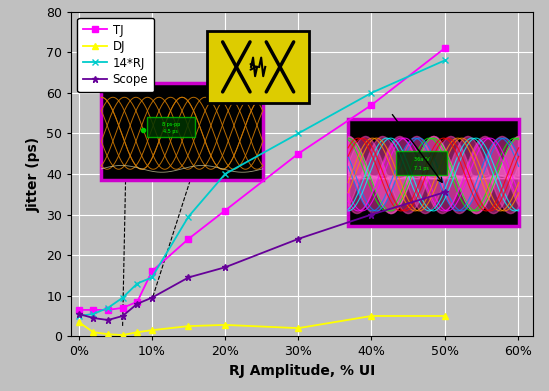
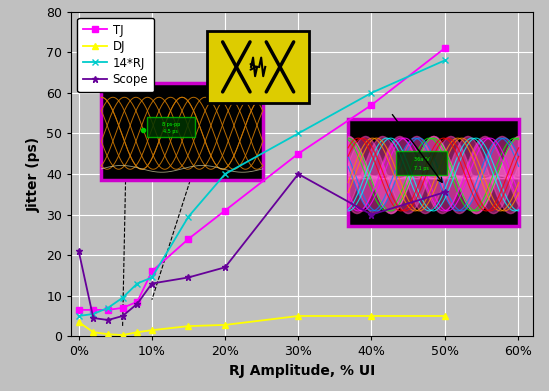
Scope/0%: 5.5 -> 21.0
Scope/10%: 9.5 -> 13.0
DJ/30%: 2.0 -> 5.0
Scope/30%: 24.0 -> 40.0
